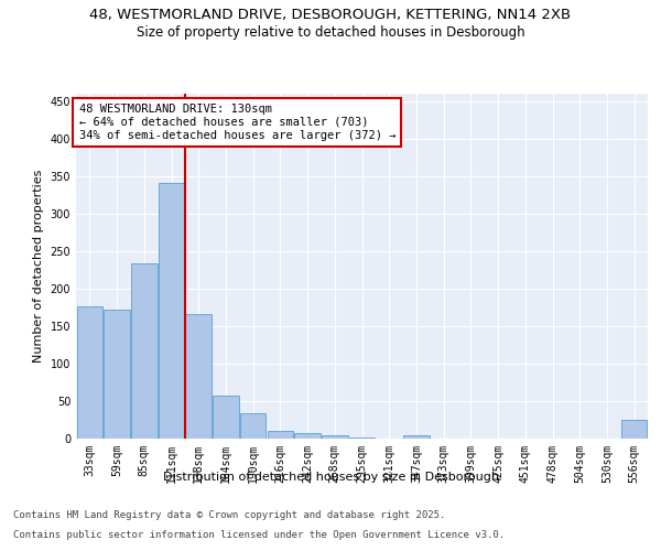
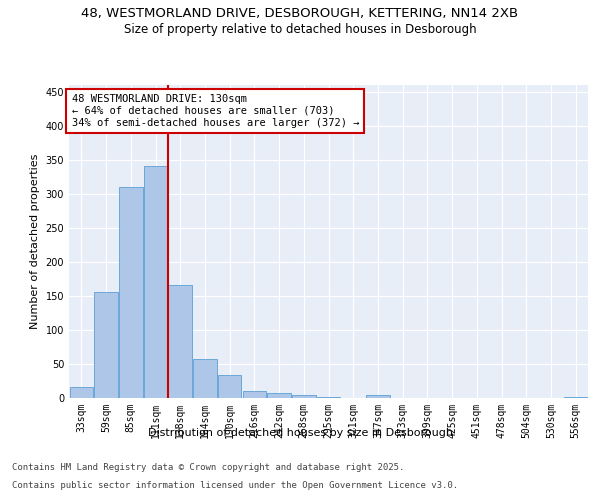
33sqm: 176 -> 15
59sqm: 172 -> 156
85sqm: 234 -> 310
556sqm: 24 -> 1
